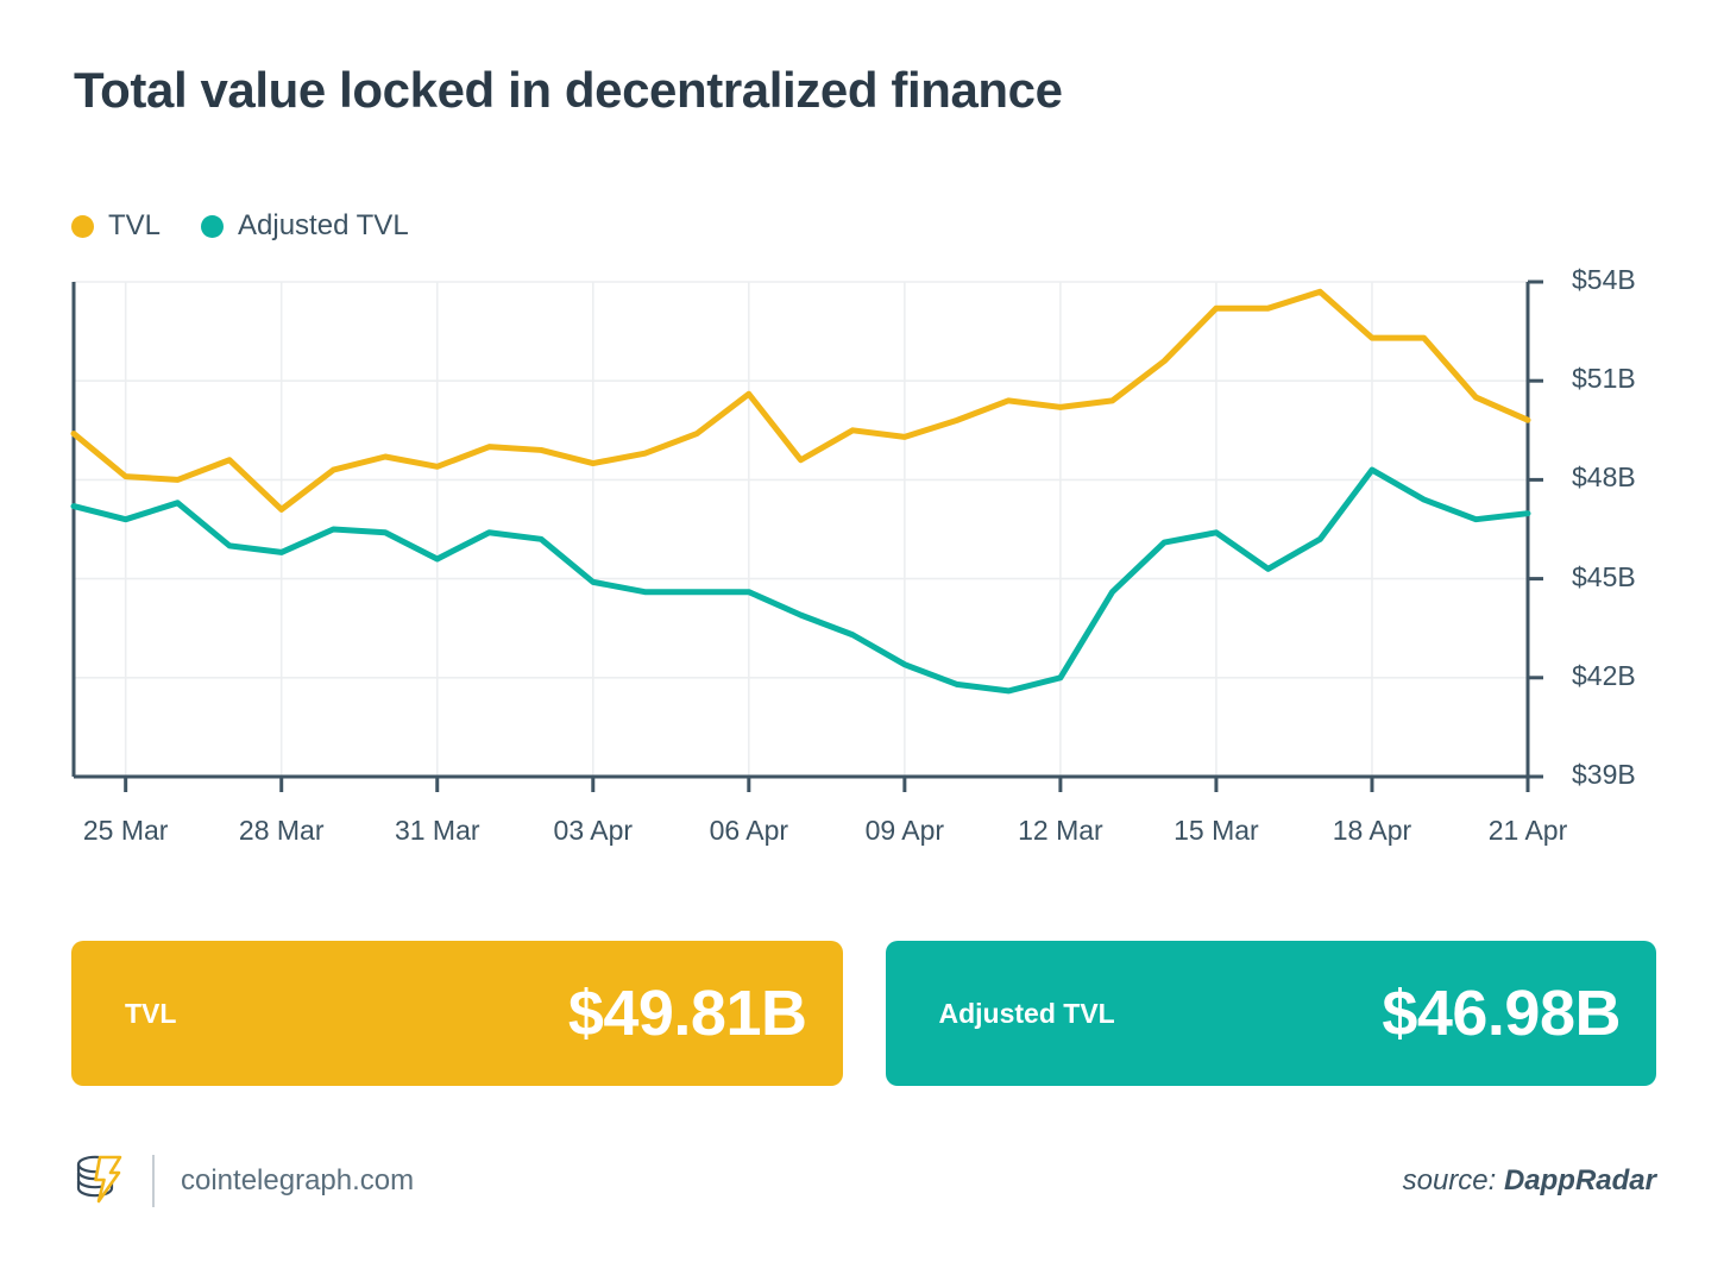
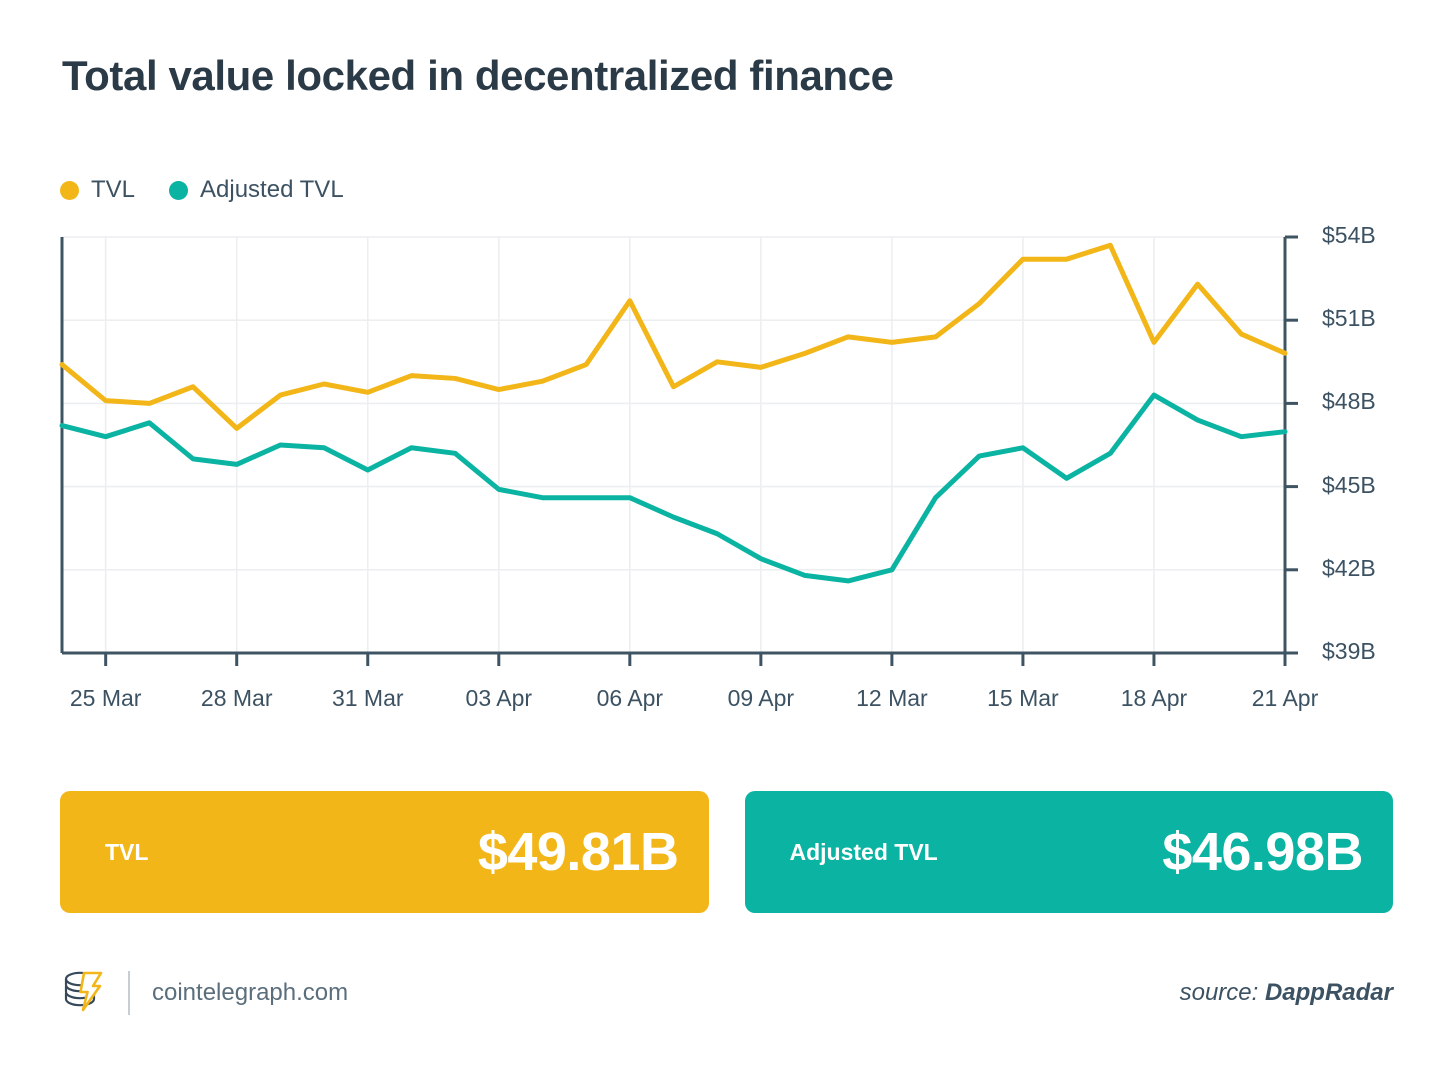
TVL/06 Apr: $50.6B -> $51.7B
TVL/18 Apr: $52.3B -> $50.2B
